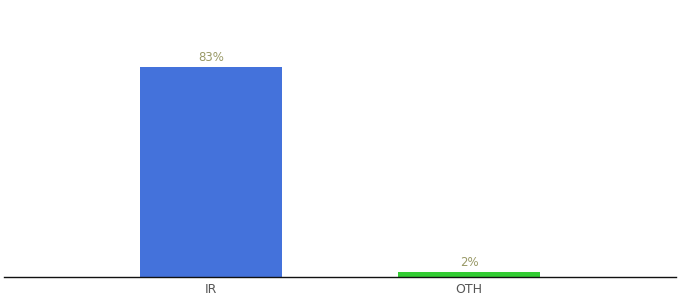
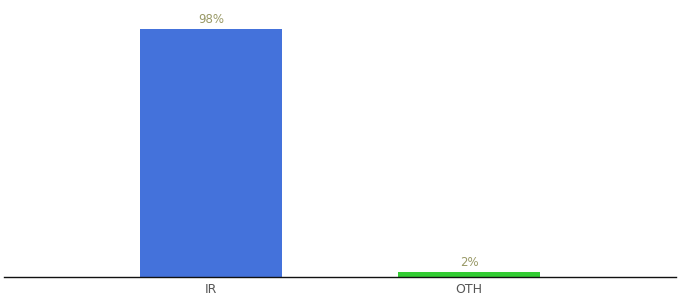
IR: 83% -> 98%
